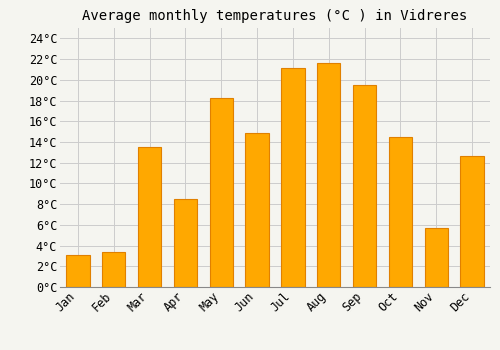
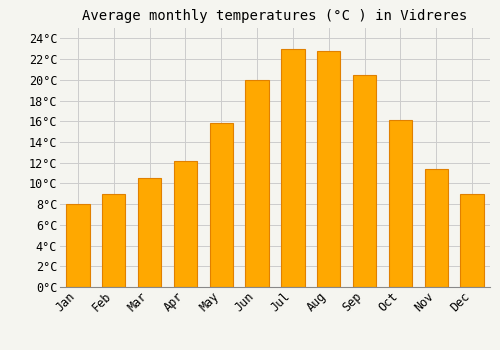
Jan: 3.1°C -> 8.0°C
Feb: 3.4°C -> 9.0°C
Mar: 13.5°C -> 10.5°C
Apr: 8.5°C -> 12.2°C
May: 18.2°C -> 15.8°C
Jun: 14.9°C -> 20.0°C
Jul: 21.1°C -> 23.0°C
Aug: 21.6°C -> 22.8°C
Sep: 19.5°C -> 20.5°C
Oct: 14.5°C -> 16.1°C
Nov: 5.7°C -> 11.4°C
Dec: 12.6°C -> 9.0°C
